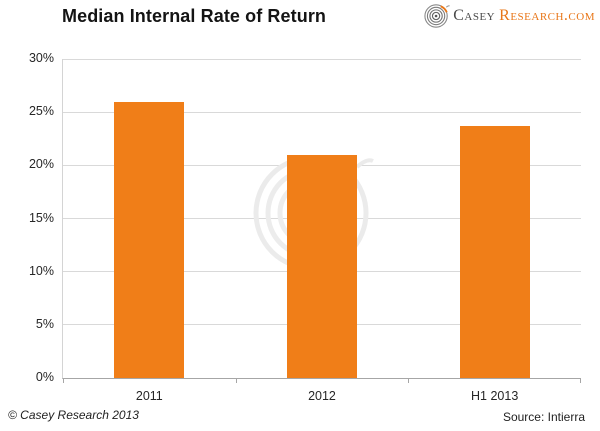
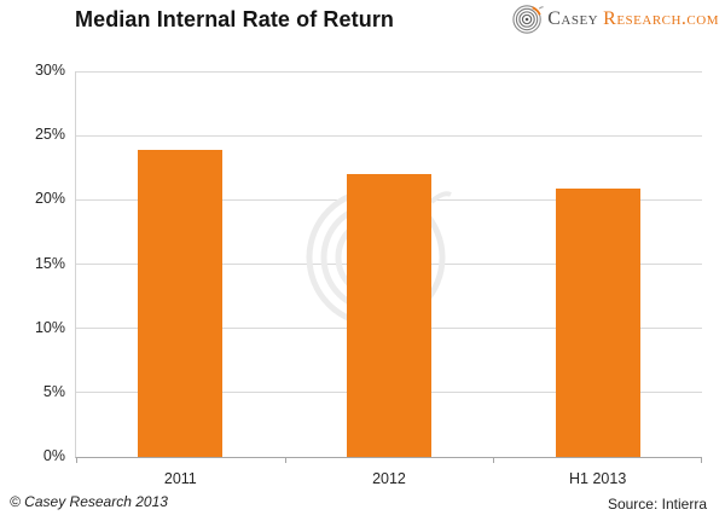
2011: 26.0% -> 23.9%
2012: 21.0% -> 22.0%
H1 2013: 23.7% -> 20.9%
